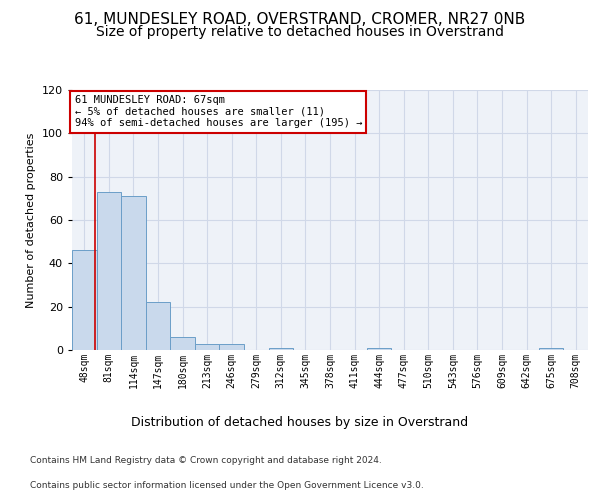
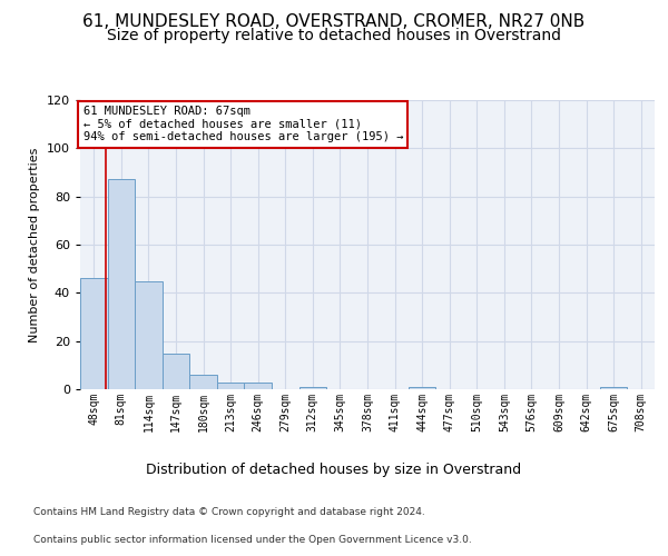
81sqm: 73 -> 87
114sqm: 71 -> 45
147sqm: 22 -> 15
